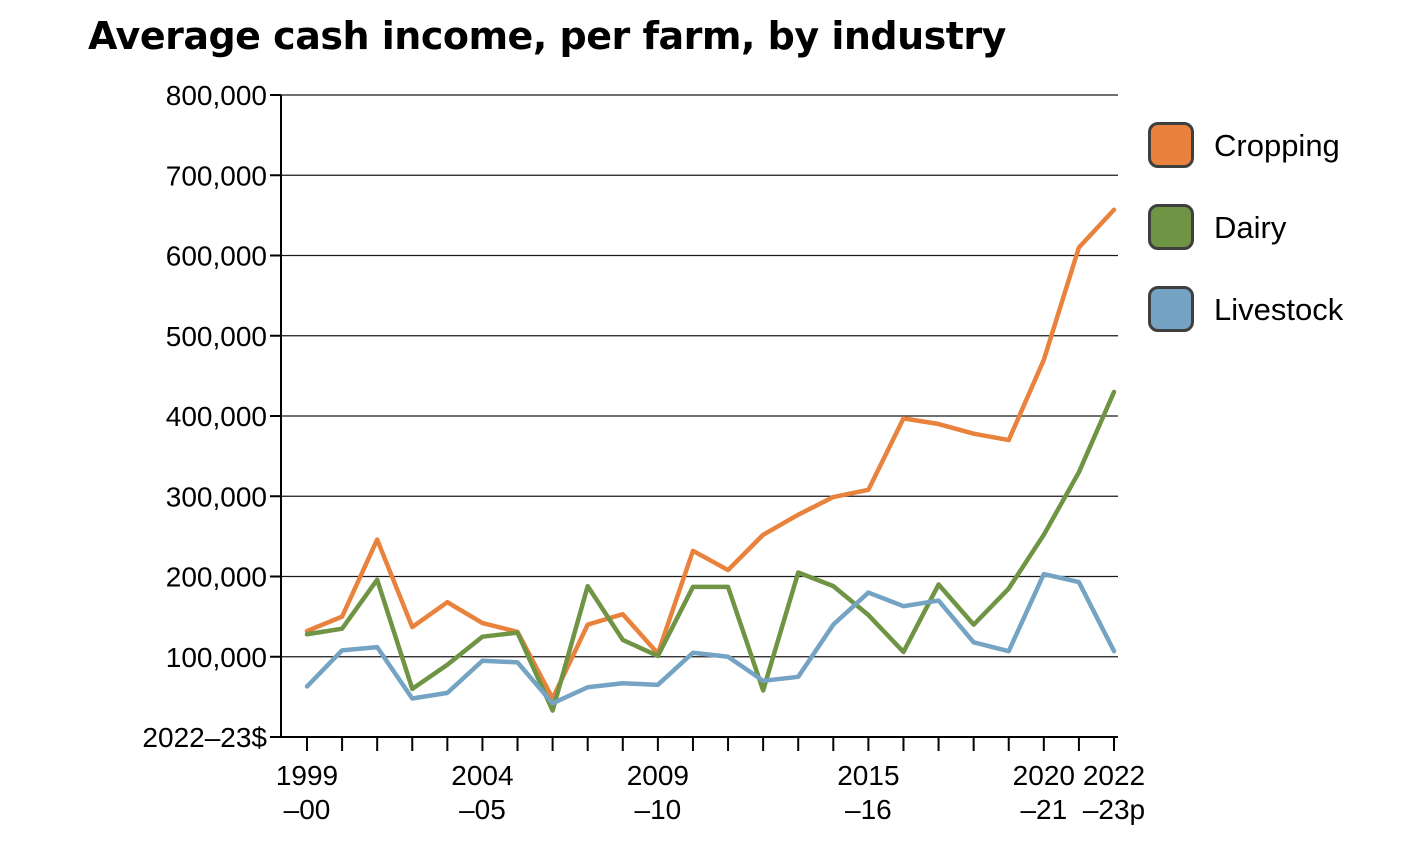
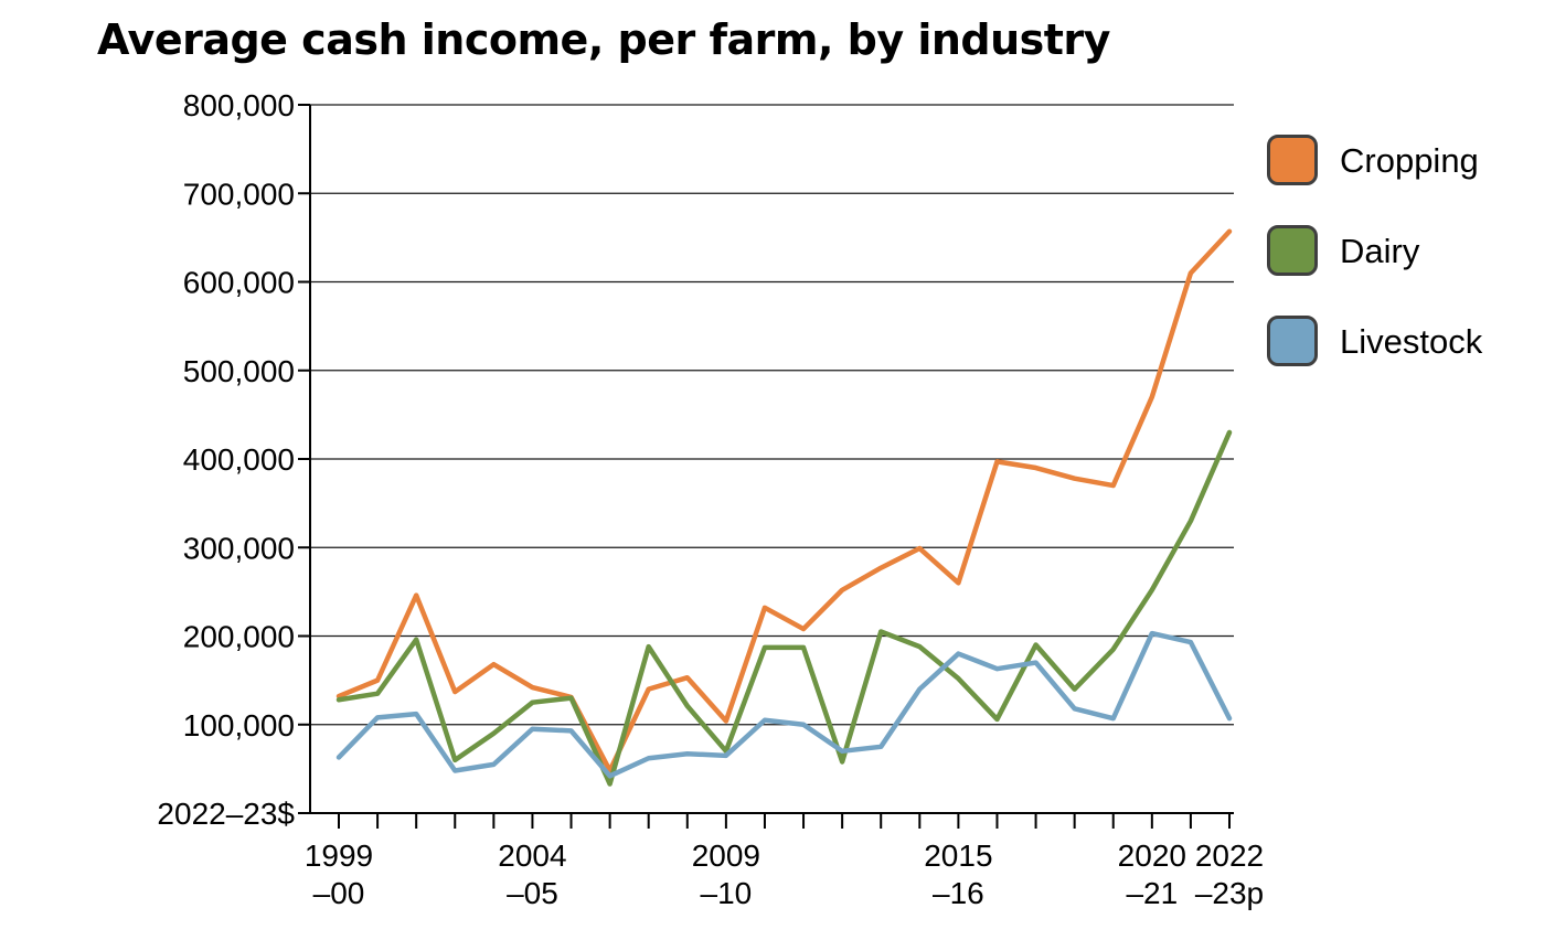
Dairy/2009–10: 100000 -> 70000
Cropping/2015–16: 310000 -> 260000
